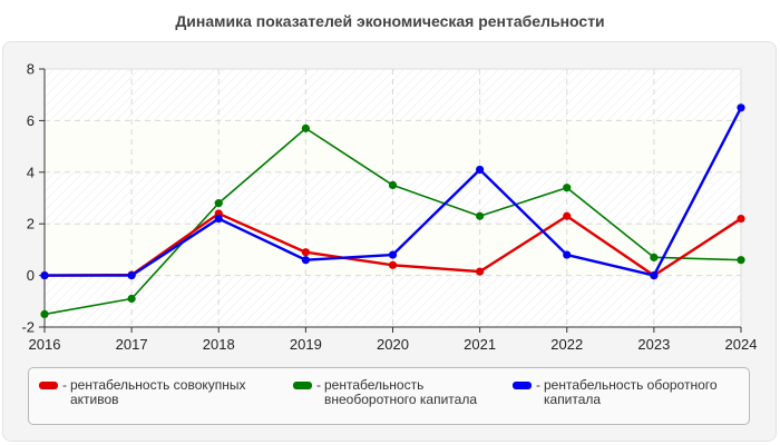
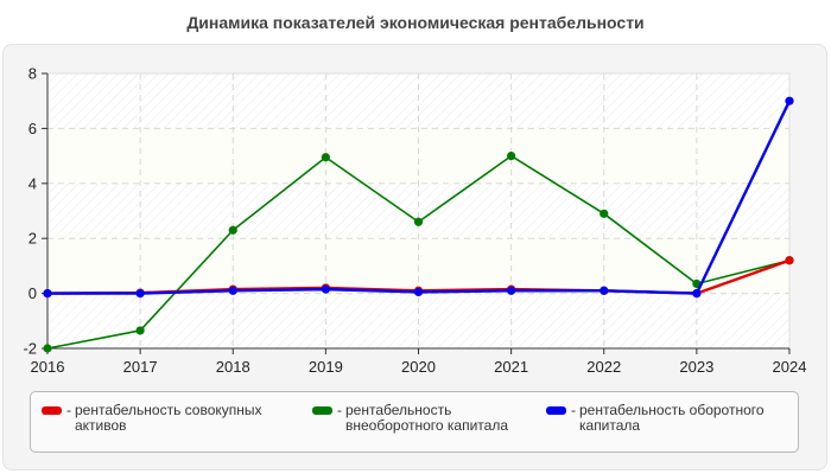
рентабельность внеоборотного капитала/2016: -1.5 -> -2.0
рентабельность внеоборотного капитала/2017: -0.9 -> -1.4
рентабельность совокупных активов/2018: 2.4 -> 0.1
рентабельность внеоборотного капитала/2018: 2.8 -> 2.3
рентабельность оборотного капитала/2018: 2.2 -> 0.1
рентабельность совокупных активов/2019: 0.9 -> 0.2
рентабельность внеоборотного капитала/2019: 5.7 -> 5.0
рентабельность оборотного капитала/2019: 0.6 -> 0.1
рентабельность совокупных активов/2020: 0.4 -> 0.1
рентабельность внеоборотного капитала/2020: 3.5 -> 2.6
рентабельность оборотного капитала/2020: 0.8 -> 0.1
рентабельность внеоборотного капитала/2021: 2.3 -> 5.0
рентабельность оборотного капитала/2021: 4.1 -> 0.1
рентабельность совокупных активов/2022: 2.3 -> 0.1
рентабельность внеоборотного капитала/2022: 3.4 -> 2.9
рентабельность оборотного капитала/2022: 0.8 -> 0.1
рентабельность внеоборотного капитала/2023: 0.7 -> 0.3
рентабельность совокупных активов/2024: 2.2 -> 1.2
рентабельность внеоборотного капитала/2024: 0.6 -> 1.2
рентабельность оборотного капитала/2024: 6.5 -> 7.0
